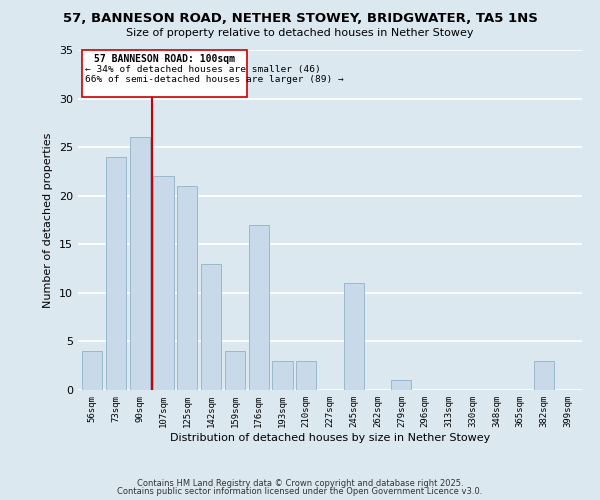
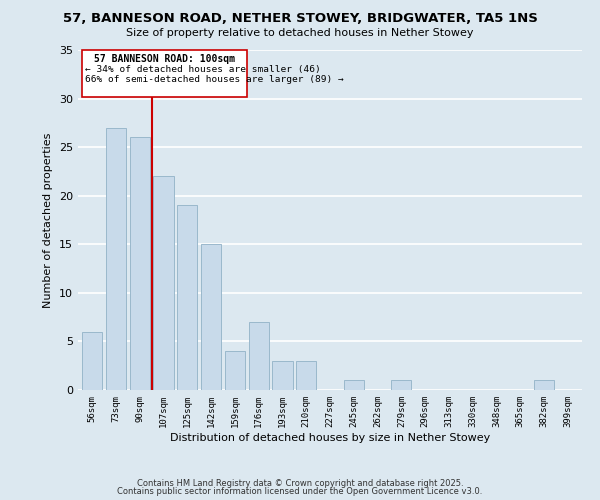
56sqm: 4 -> 6
73sqm: 24 -> 27
125sqm: 21 -> 19
142sqm: 13 -> 15
176sqm: 17 -> 7
245sqm: 11 -> 1
382sqm: 3 -> 1
